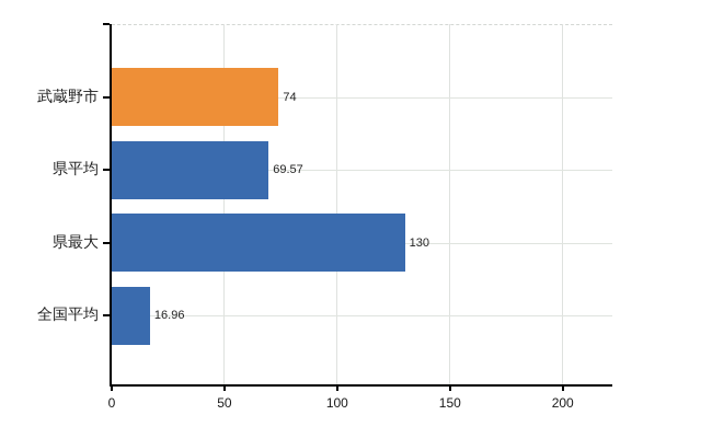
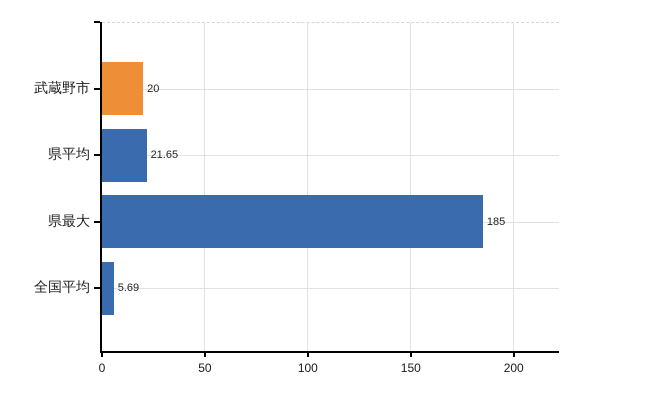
武蔵野市: 74 -> 20
県平均: 69.57 -> 21.65
県最大: 130 -> 185
全国平均: 16.96 -> 5.69
